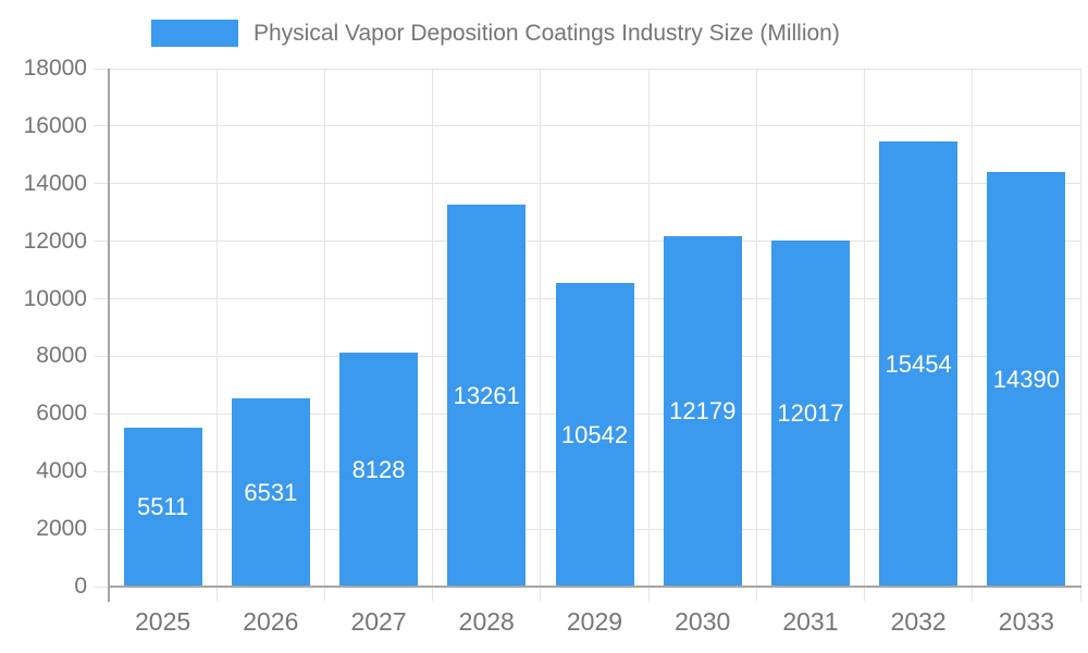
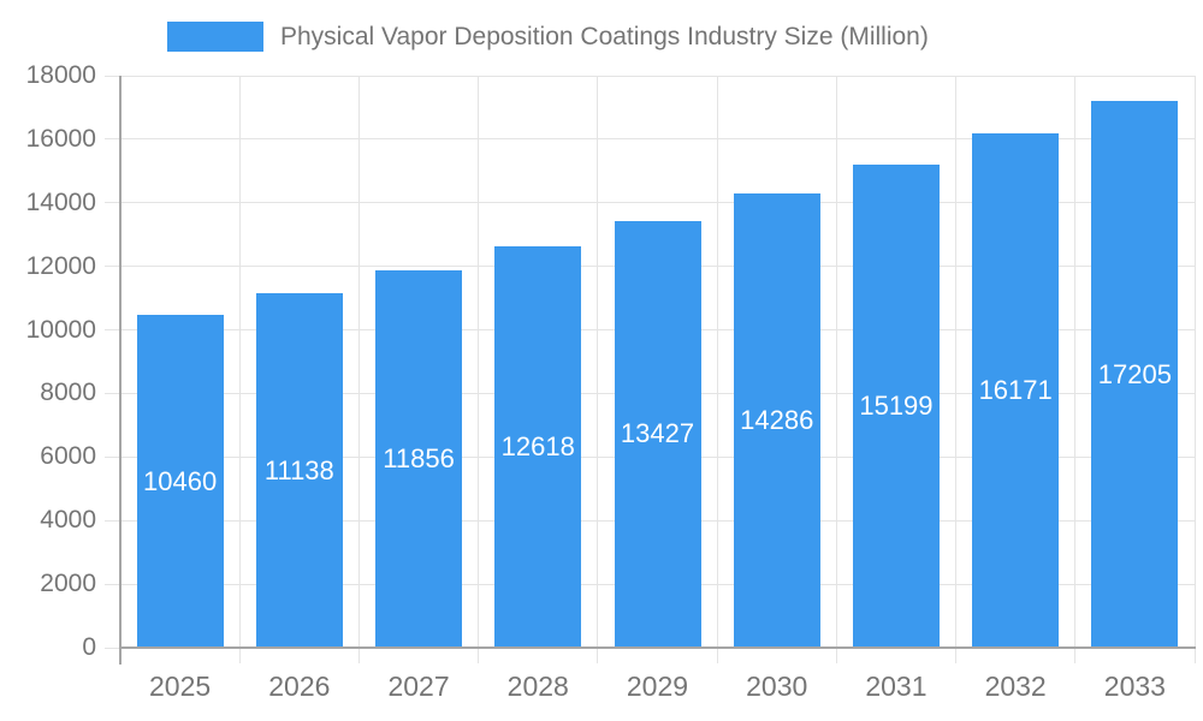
2025: 5511 -> 10460
2026: 6531 -> 11138
2027: 8128 -> 11856
2028: 13261 -> 12618
2029: 10542 -> 13427
2030: 12179 -> 14286
2031: 12017 -> 15199
2032: 15454 -> 16171
2033: 14390 -> 17205
